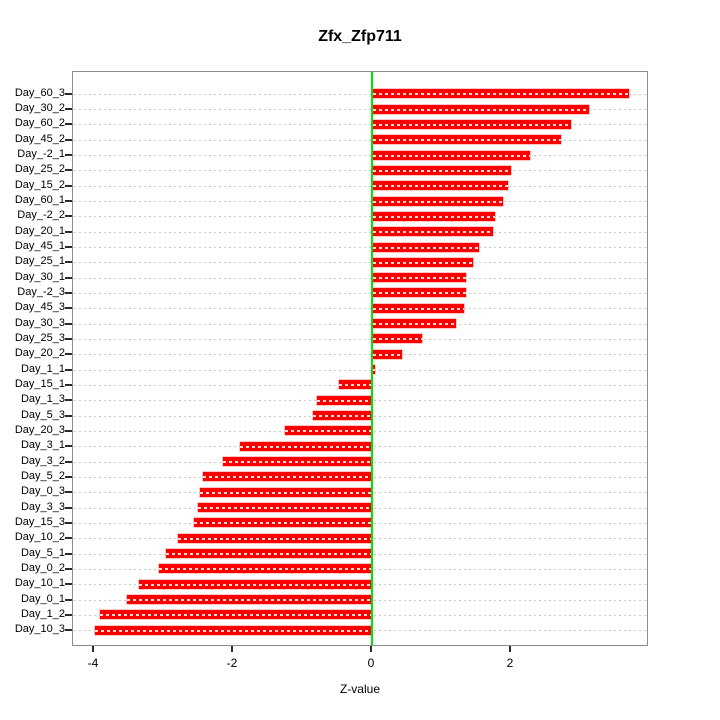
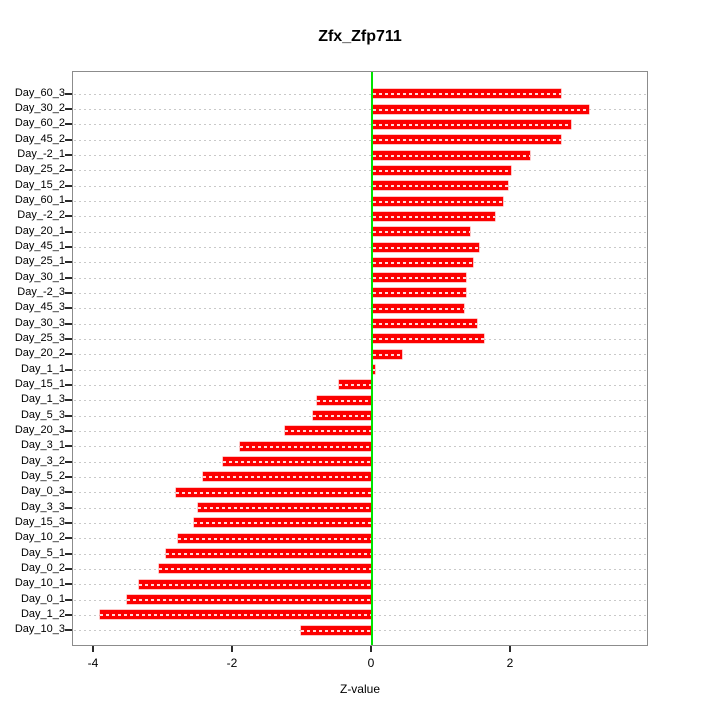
Day_60_3: 3.7 -> 2.7
Day_20_1: 1.7 -> 1.4
Day_30_3: 1.2 -> 1.5
Day_25_3: 0.7 -> 1.6
Day_0_3: -2.5 -> -2.8
Day_10_3: -4.0 -> -1.0
